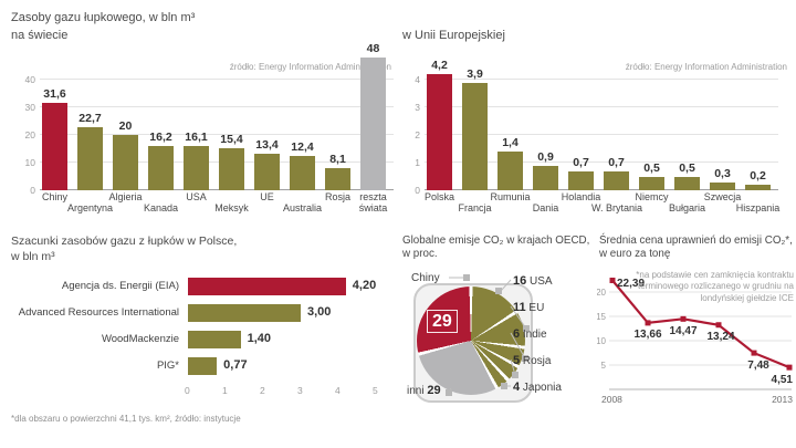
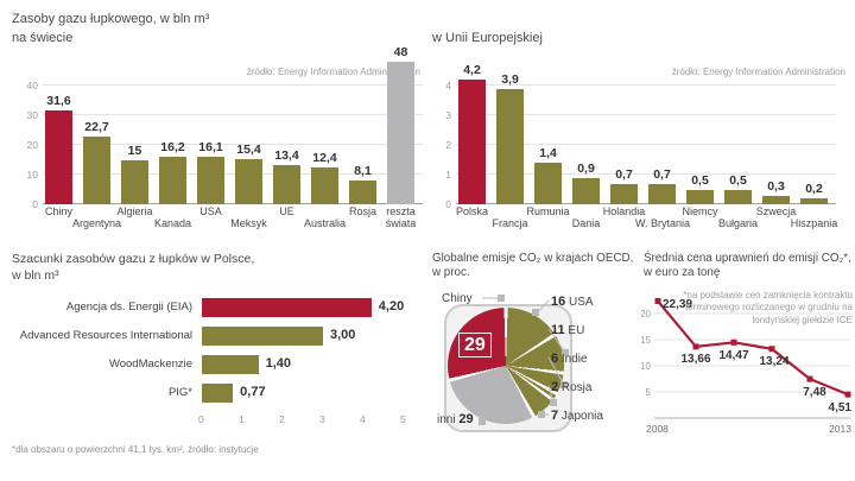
Zasoby gazu łupkowego, w bln m³/Algieria: 20 -> 15
Globalne emisje CO₂ w krajach OECD,/Rosja: 5 -> 2
Globalne emisje CO₂ w krajach OECD,/Japonia: 4 -> 7
